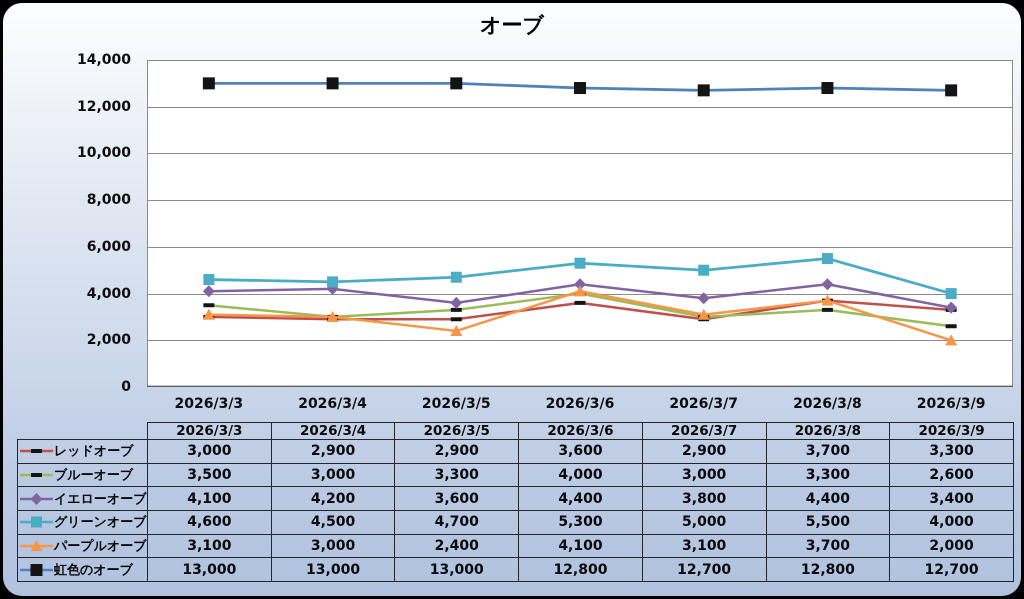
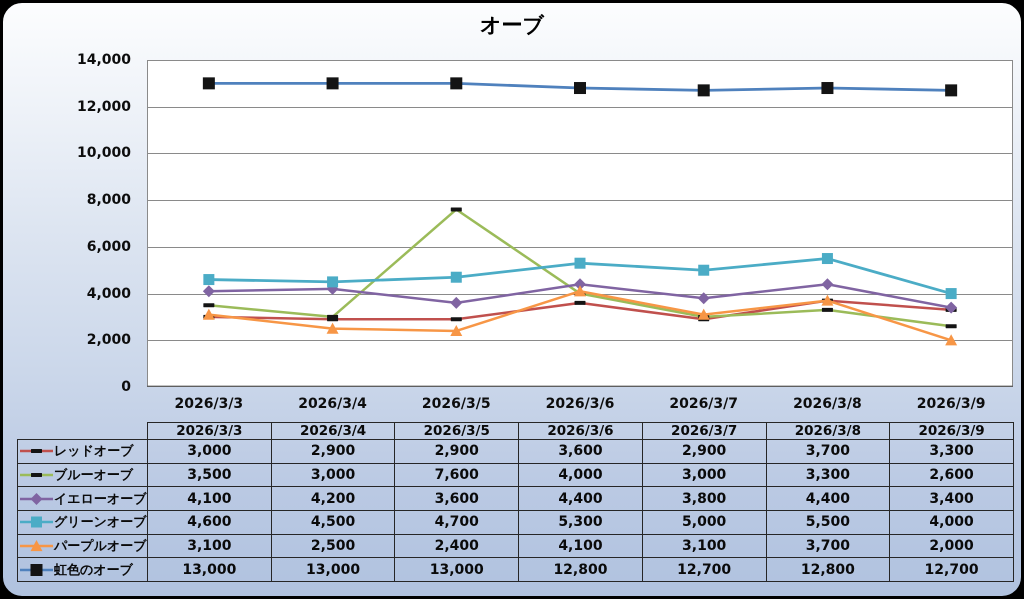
パープルオーブ/2026/3/4: 3,000 -> 2,500
ブルーオーブ/2026/3/5: 3,300 -> 7,600
